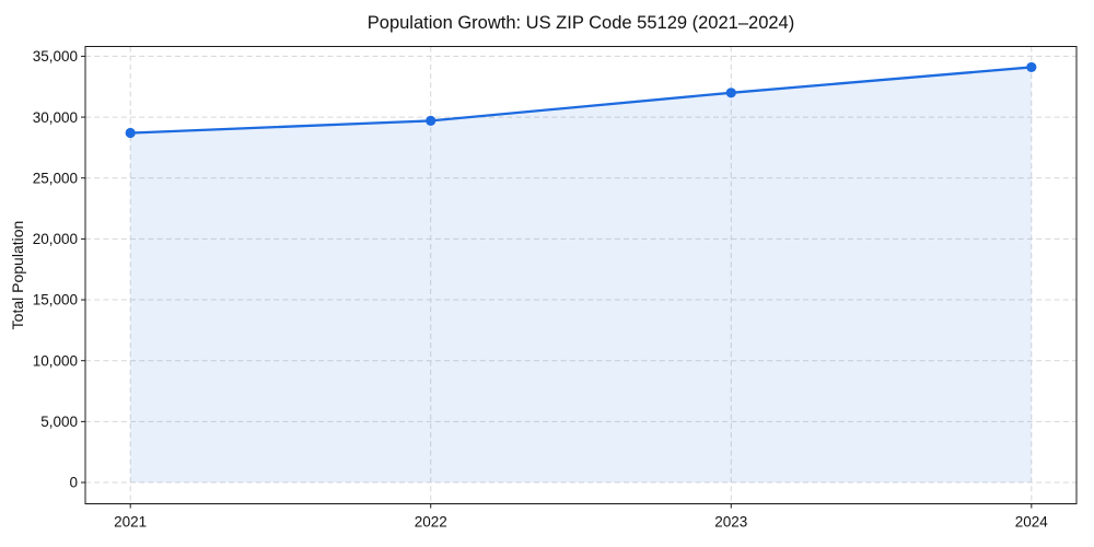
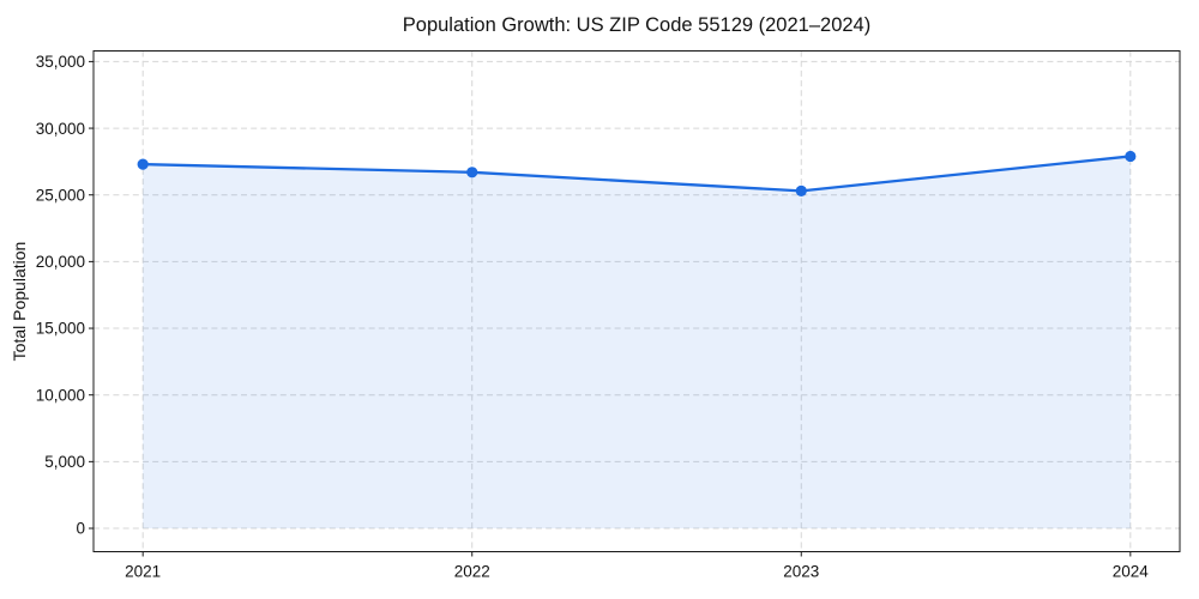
2021: 28700 -> 27300
2022: 29700 -> 26700
2023: 32000 -> 25300
2024: 34100 -> 27900
